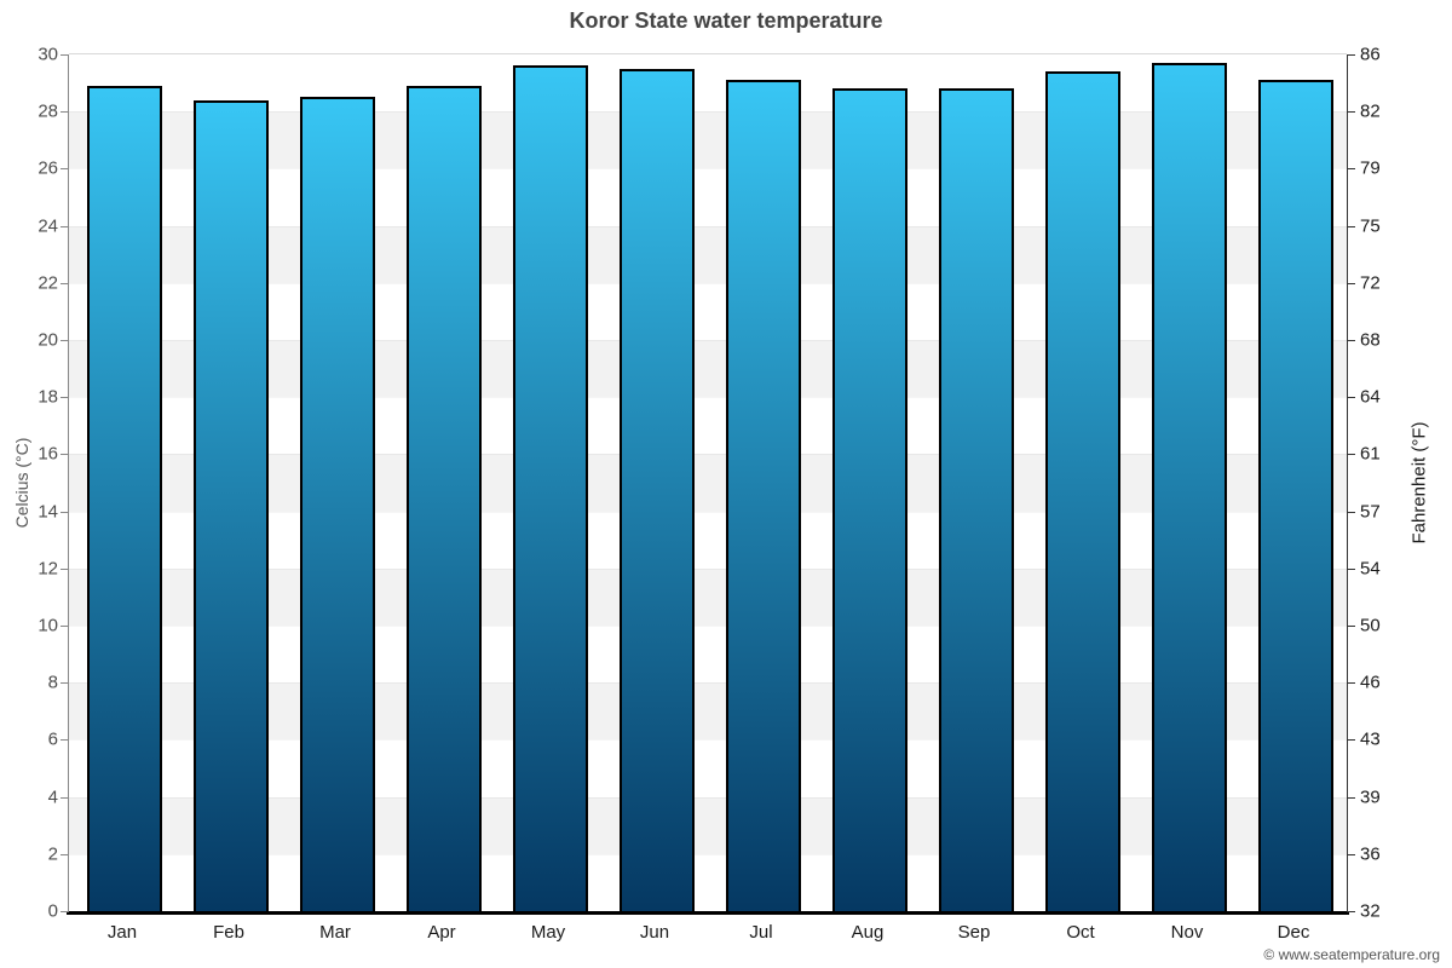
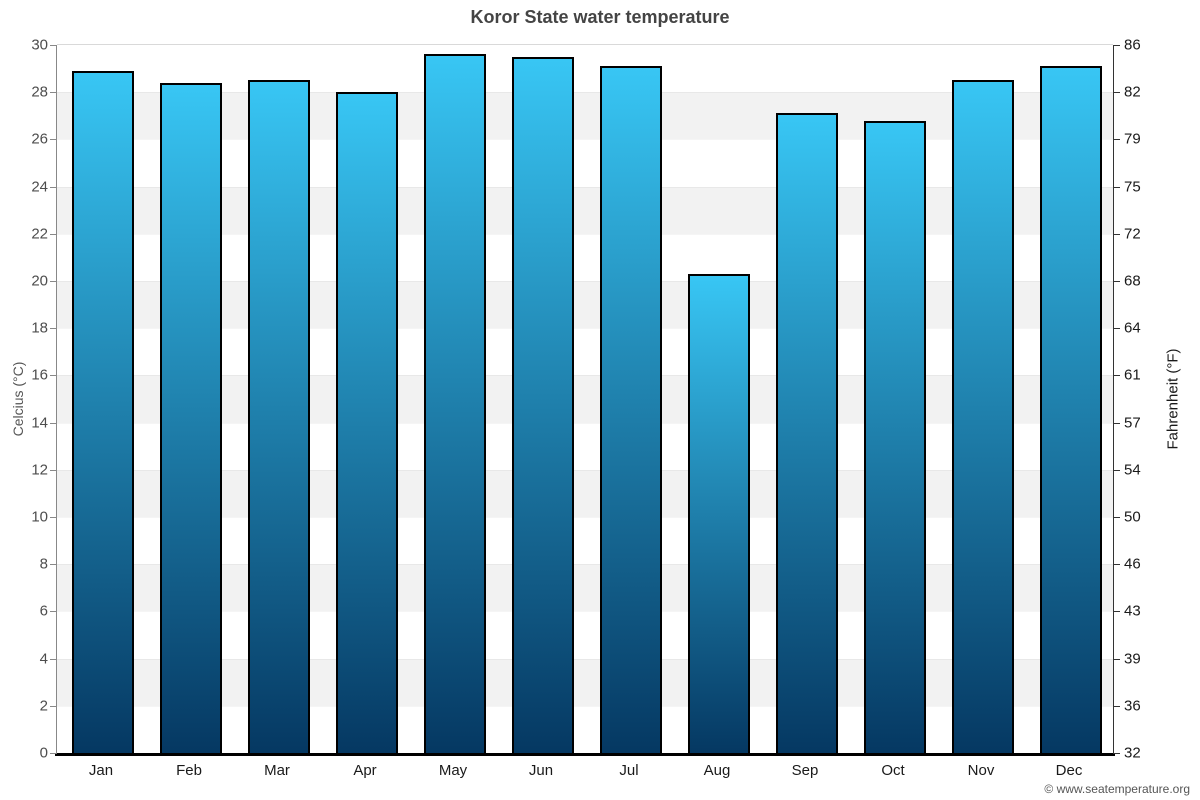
Apr: 28.9 -> 28.0
Aug: 28.8 -> 20.3
Sep: 28.8 -> 27.1
Oct: 29.4 -> 26.8
Nov: 29.7 -> 28.5
